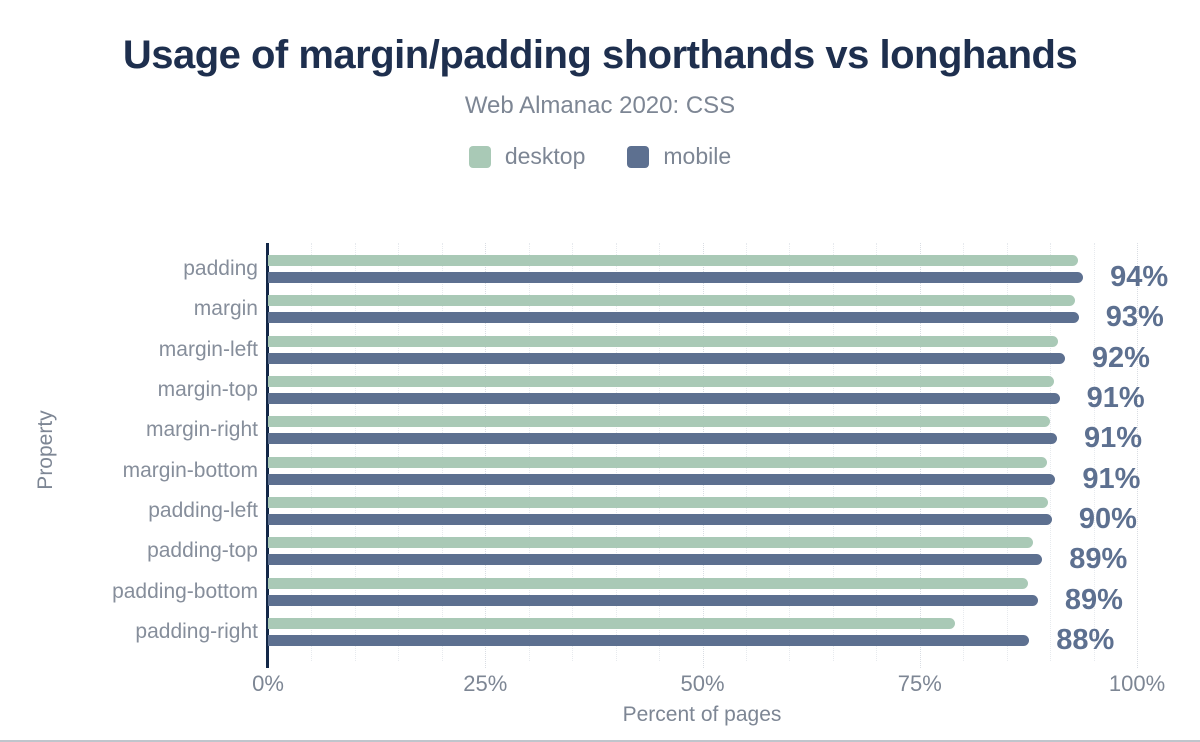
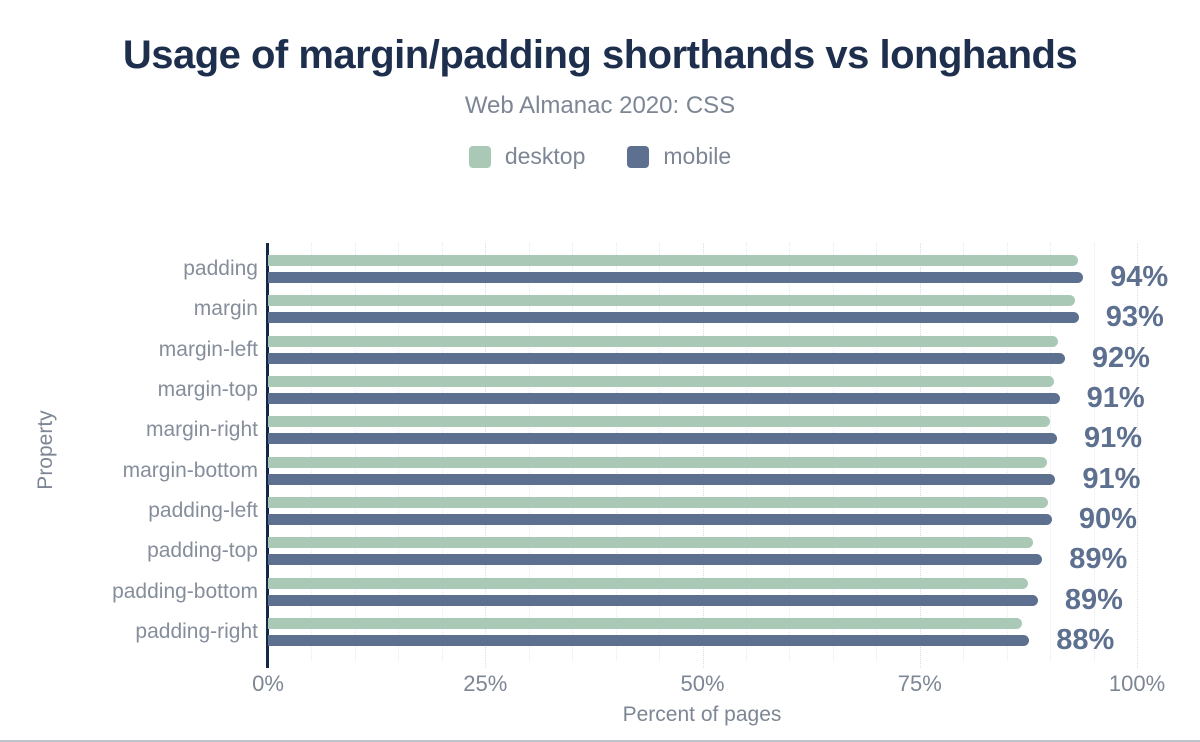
desktop/padding-right: 79% -> 87%
